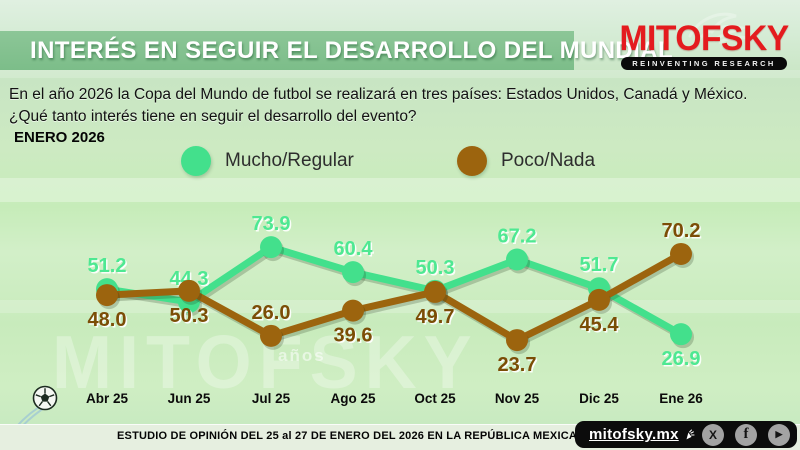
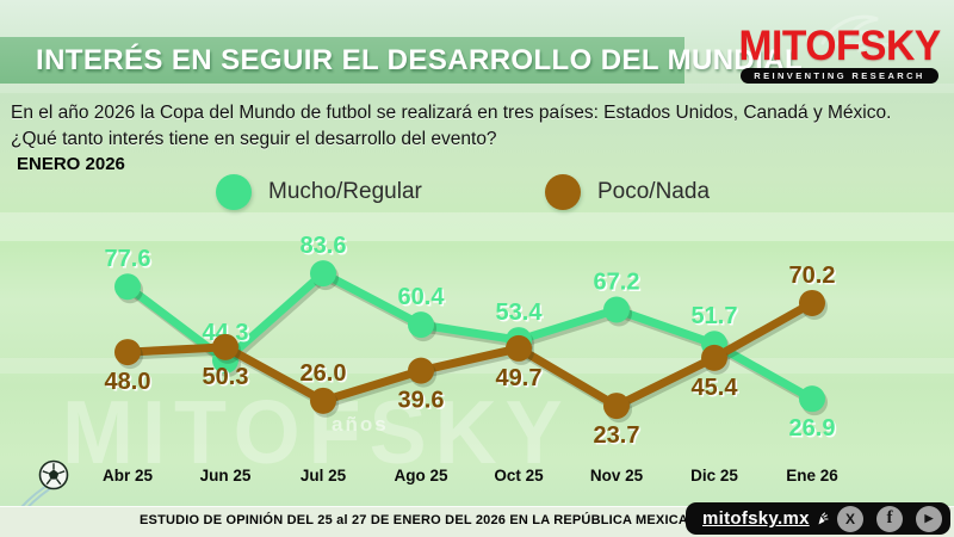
Mucho/Regular/Abr 25: 51.2 -> 77.6
Mucho/Regular/Jul 25: 73.9 -> 83.6
Mucho/Regular/Oct 25: 50.3 -> 53.4
